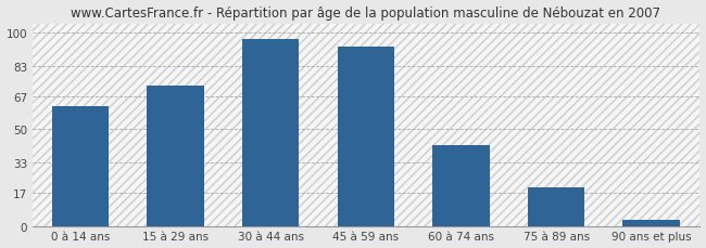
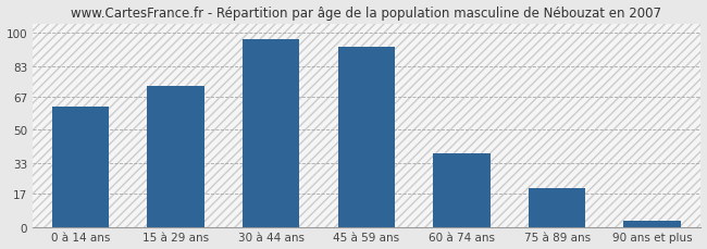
60 à 74 ans: 42 -> 38
